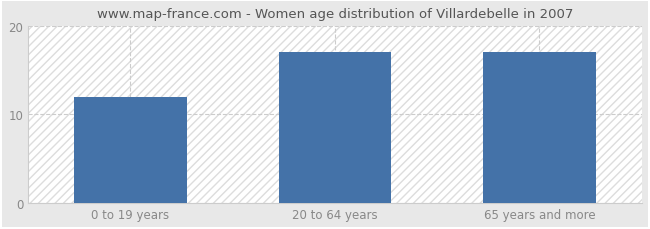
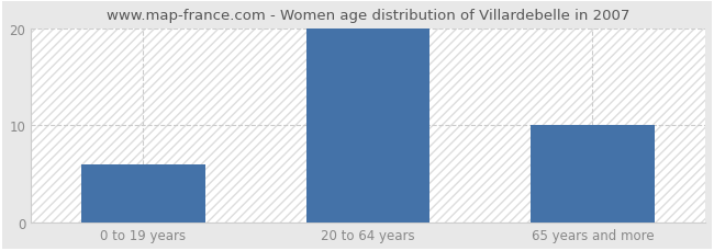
0 to 19 years: 12 -> 6
20 to 64 years: 17 -> 20
65 years and more: 17 -> 10
